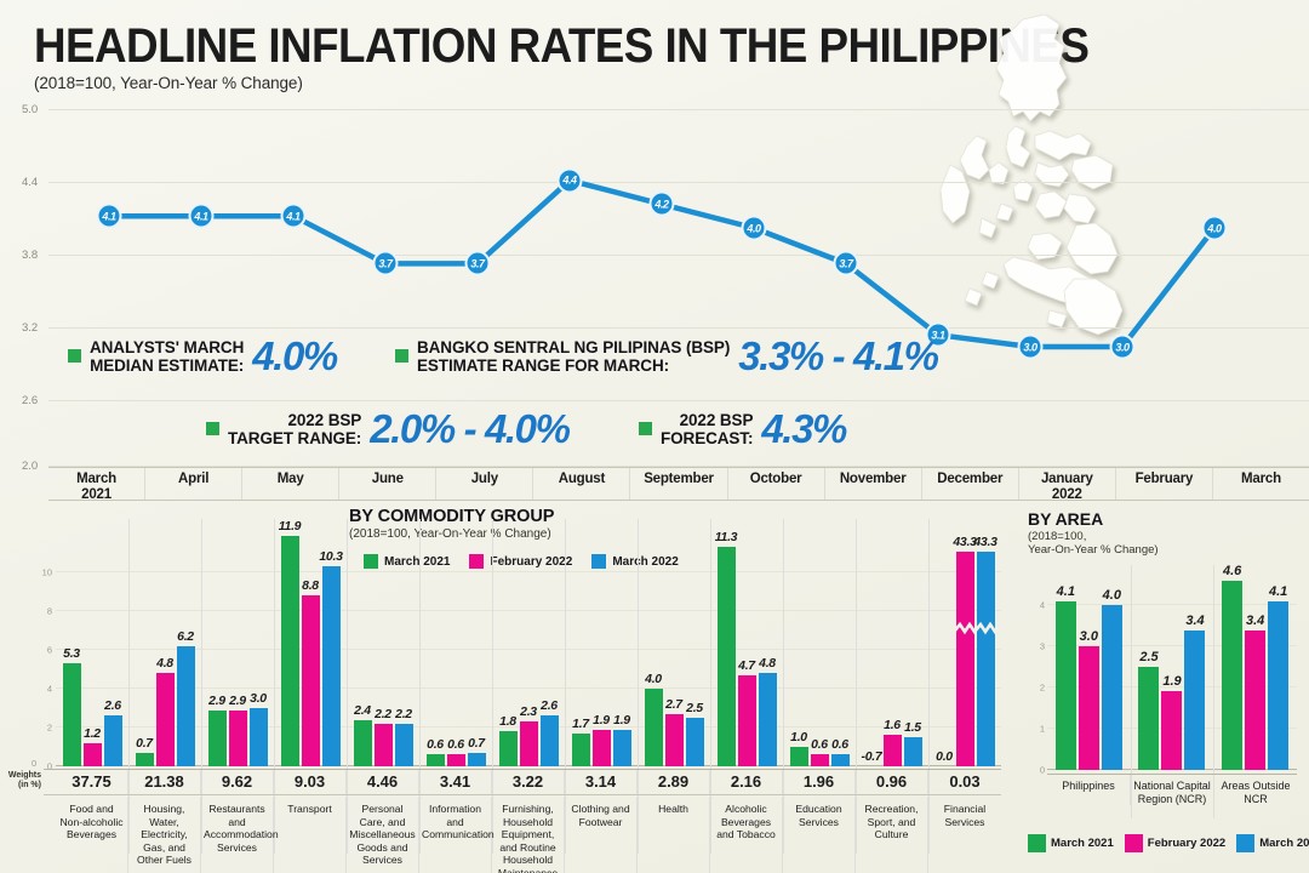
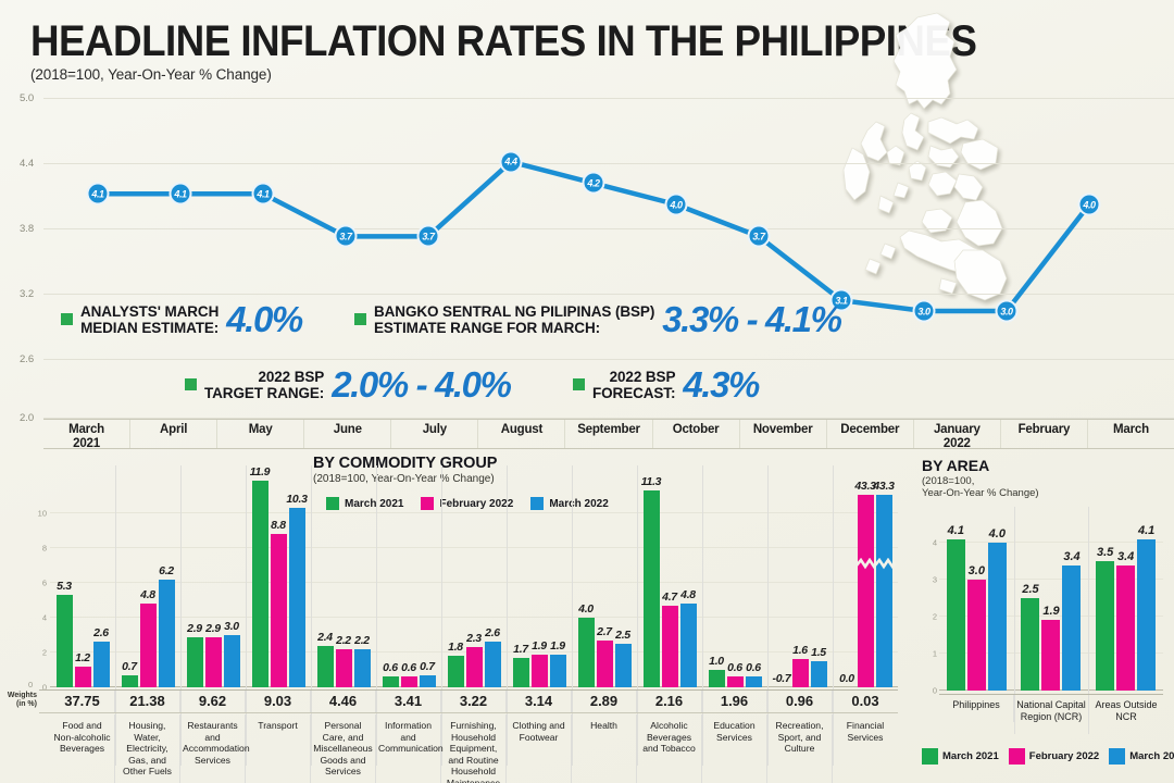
BY AREA/March 2021/Areas Outside NCR: 4.6 -> 3.5
